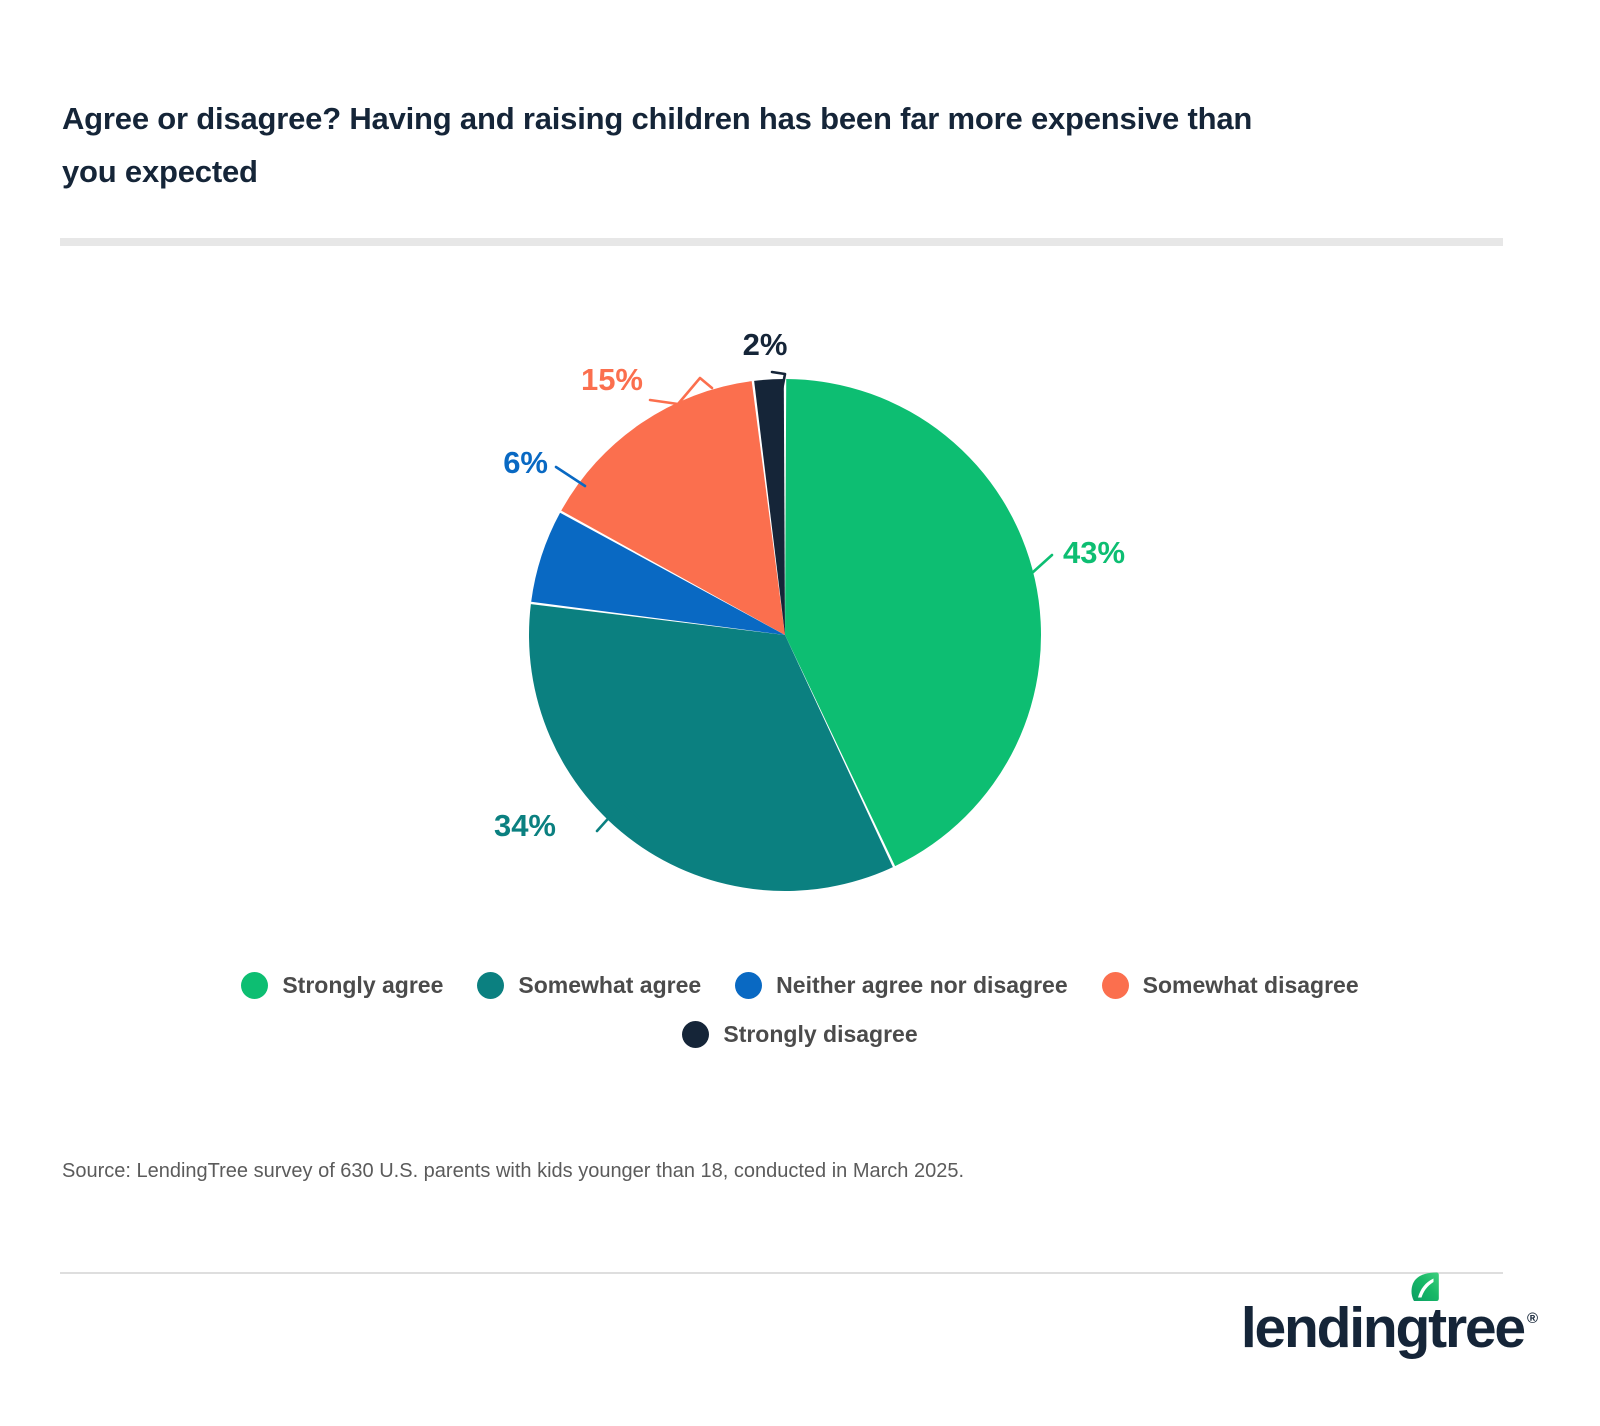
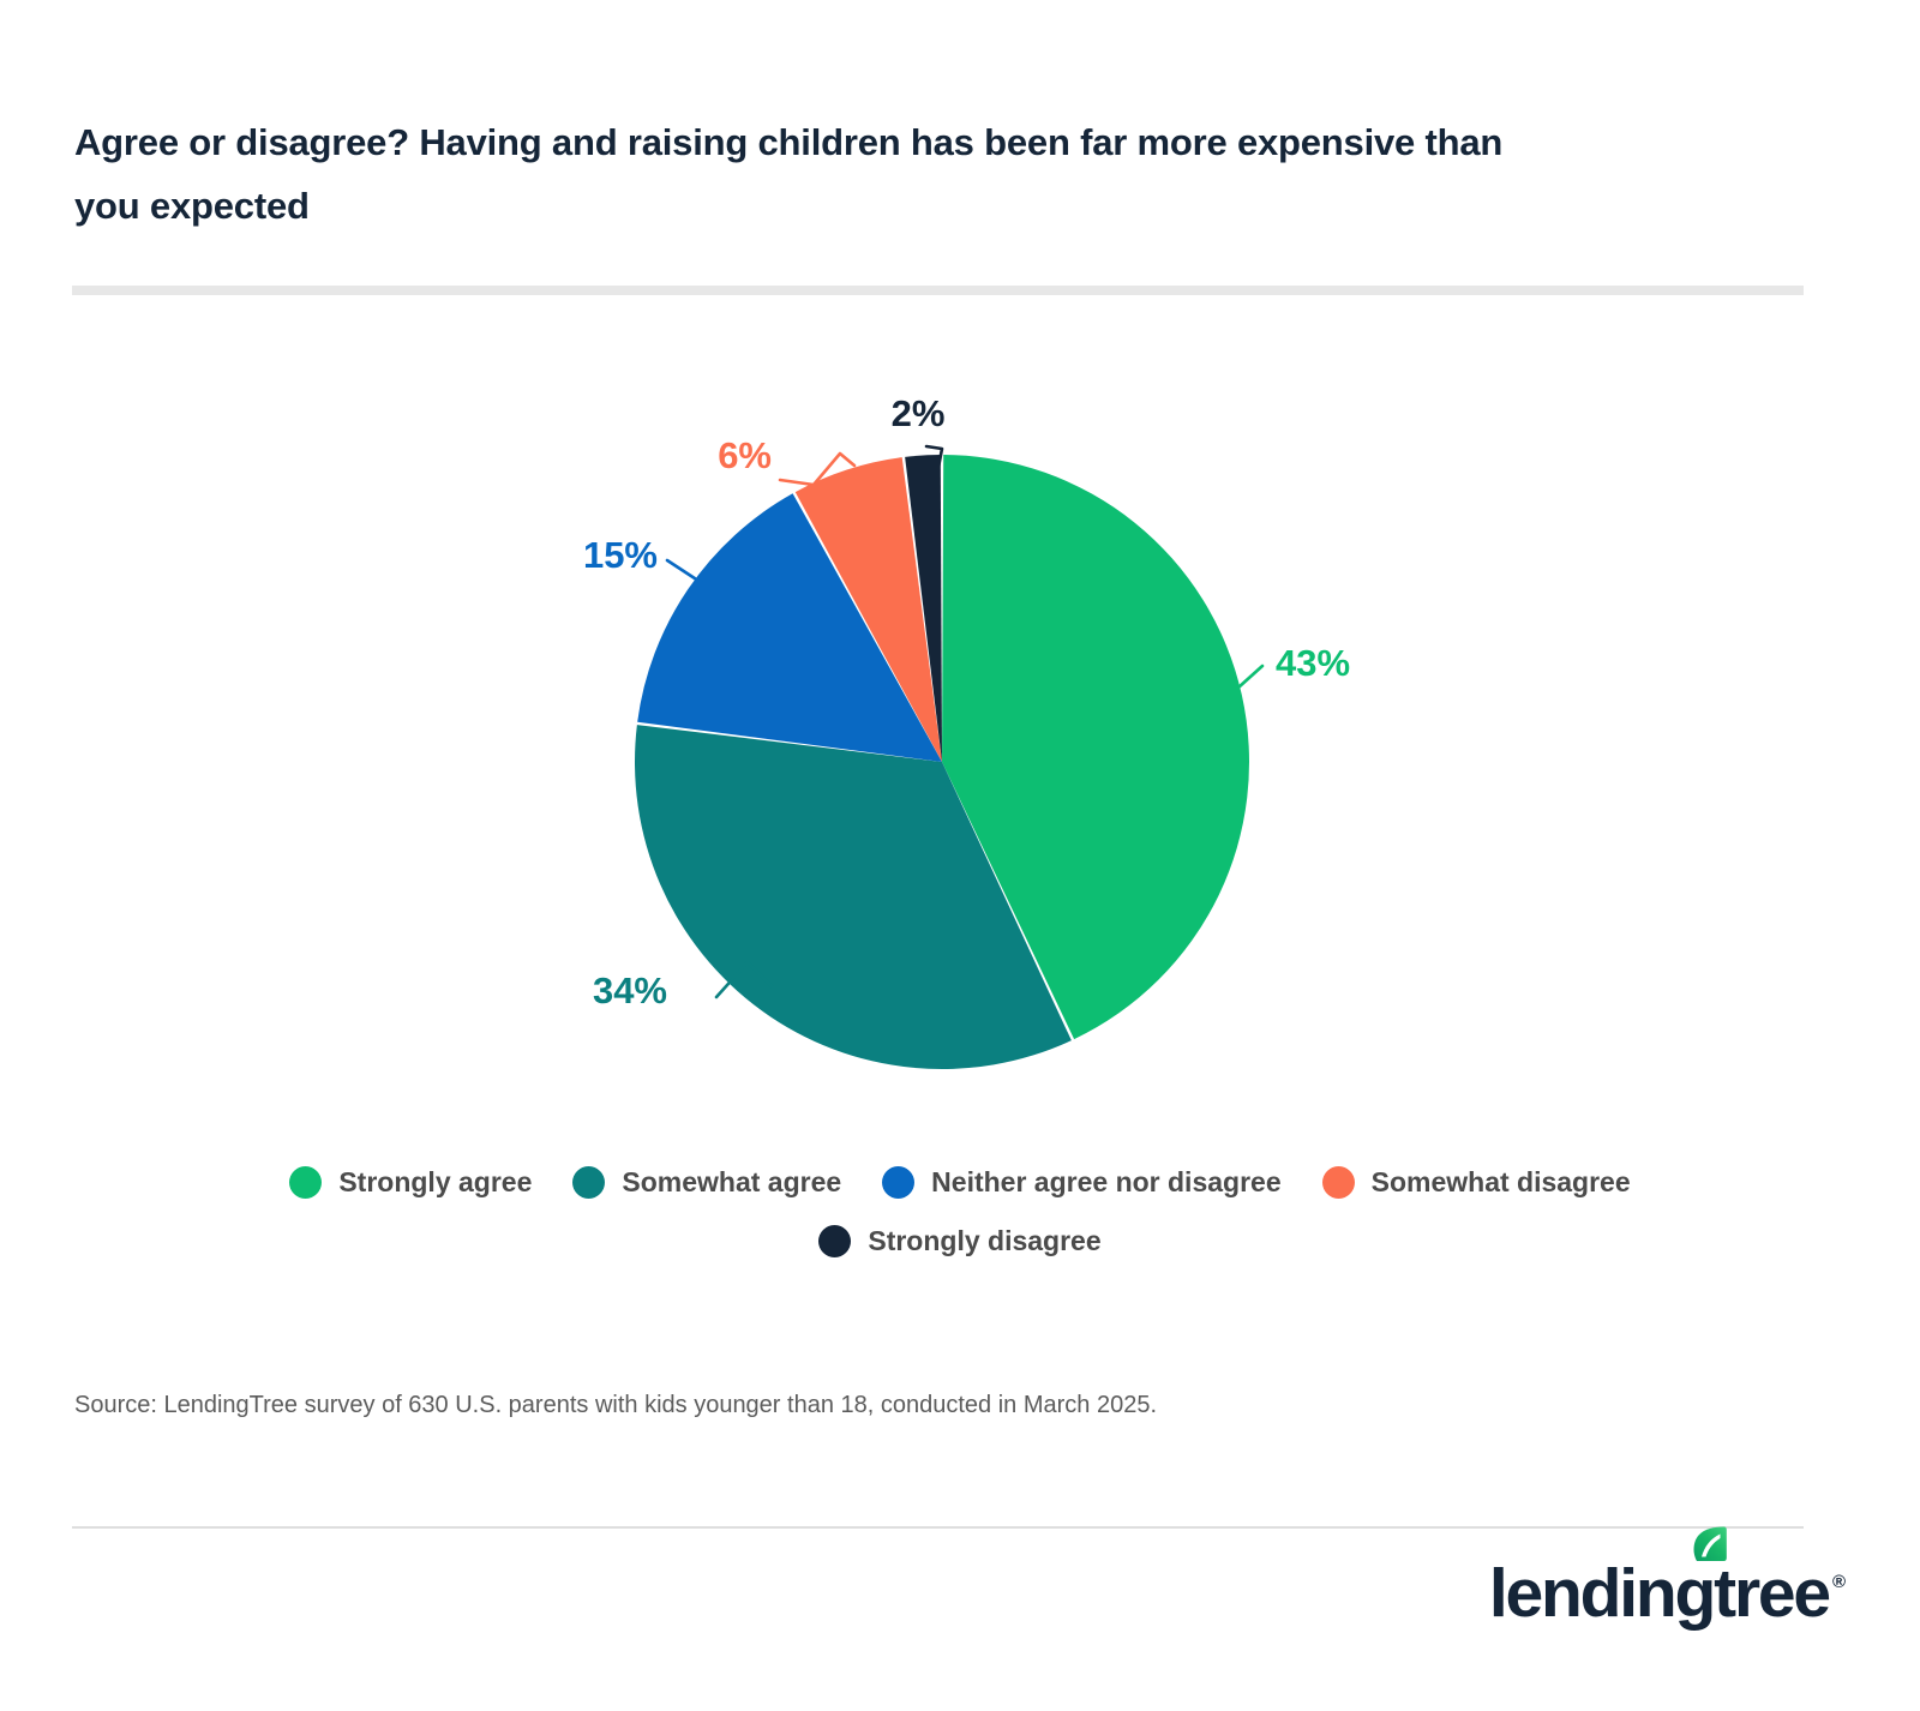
Neither agree nor disagree: 6% -> 15%
Somewhat disagree: 15% -> 6%
